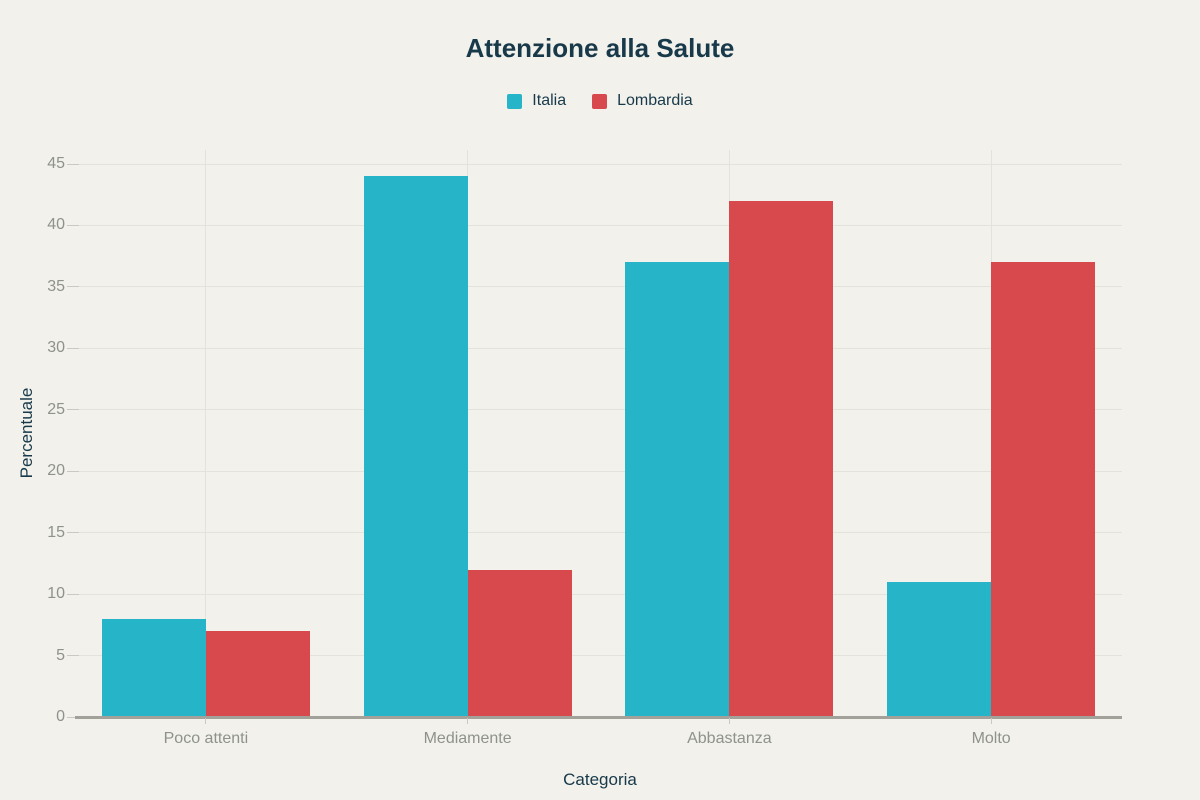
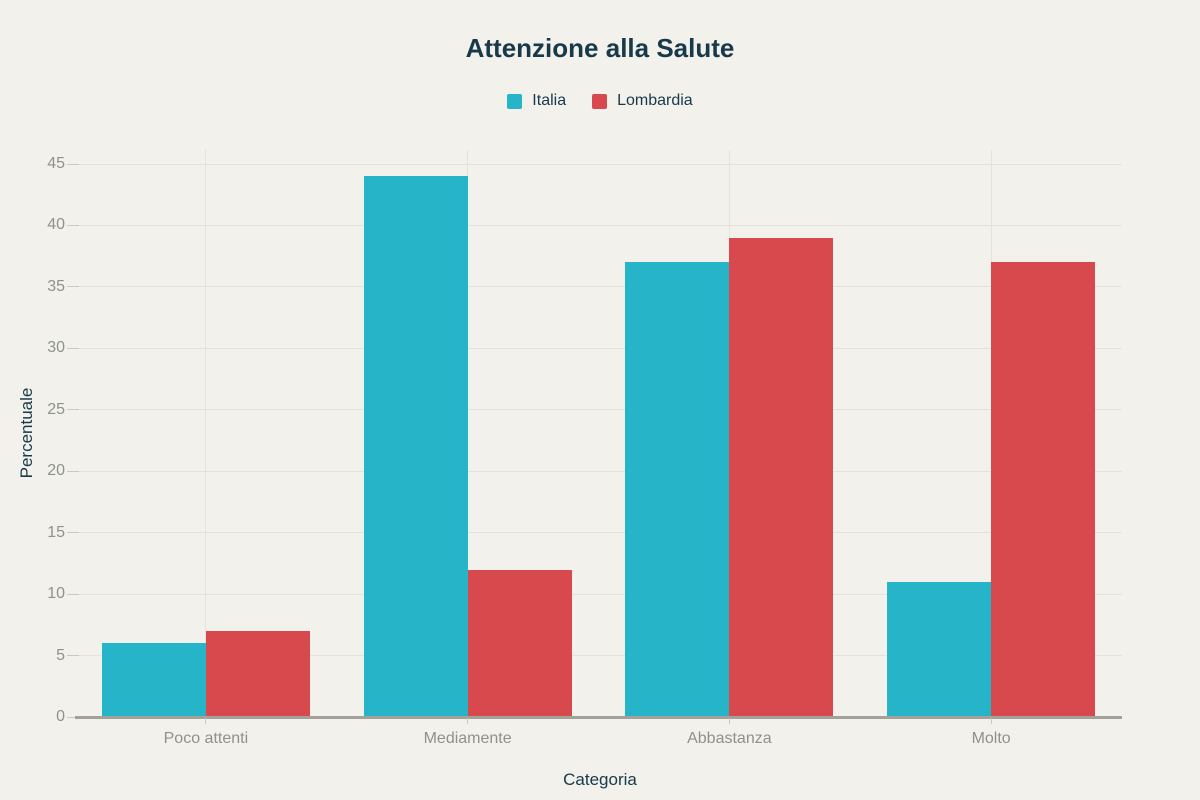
Italia/Poco attenti: 8 -> 6
Lombardia/Abbastanza: 42 -> 39
